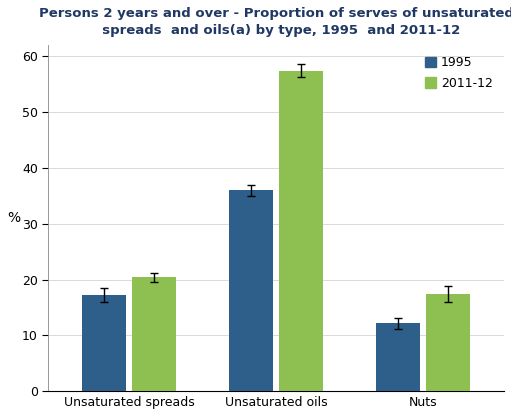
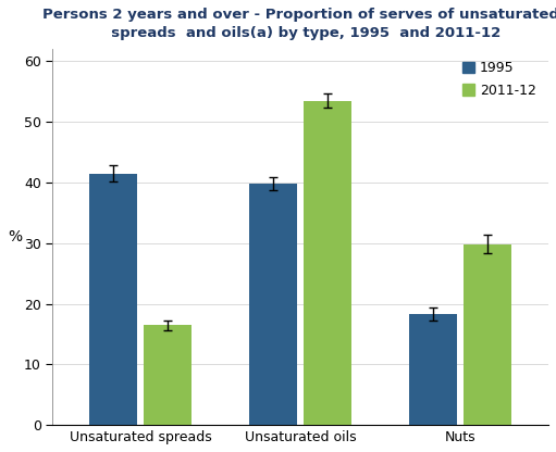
1995/Unsaturated spreads: 17.2 -> 41.5
2011-12/Unsaturated spreads: 20.4 -> 16.5
1995/Unsaturated oils: 36.0 -> 39.8
2011-12/Unsaturated oils: 57.4 -> 53.5
1995/Nuts: 12.2 -> 18.3
2011-12/Nuts: 17.4 -> 29.8
